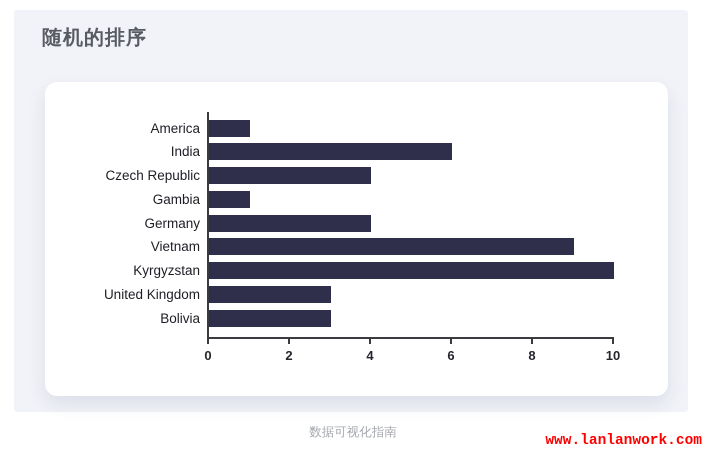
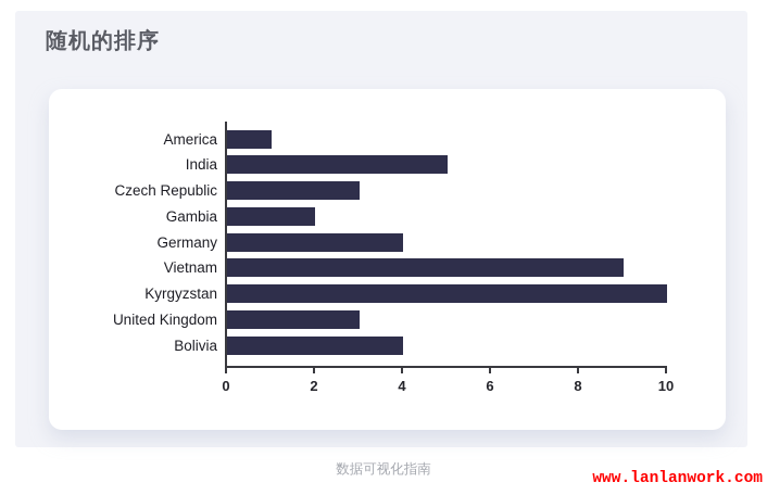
India: 6 -> 5
Czech Republic: 4 -> 3
Gambia: 1 -> 2
Bolivia: 3 -> 4
